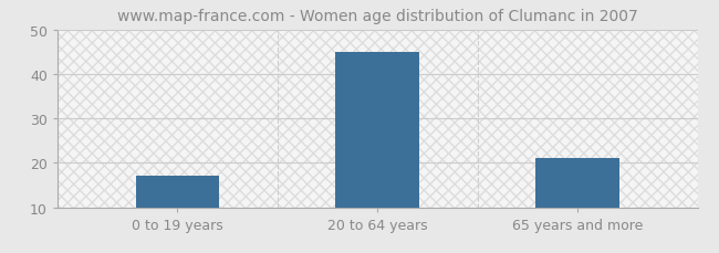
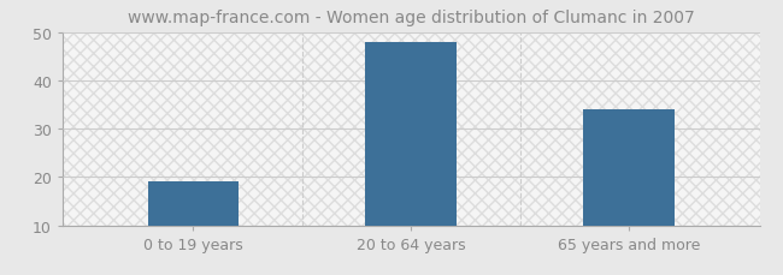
0 to 19 years: 17 -> 19
20 to 64 years: 45 -> 48
65 years and more: 21 -> 34
